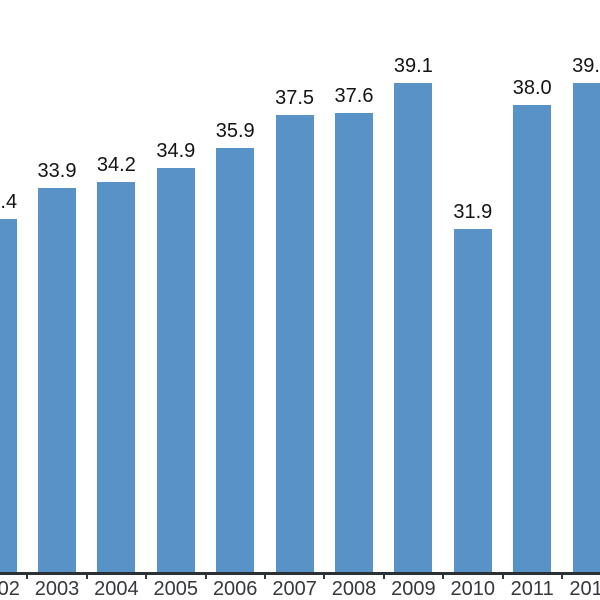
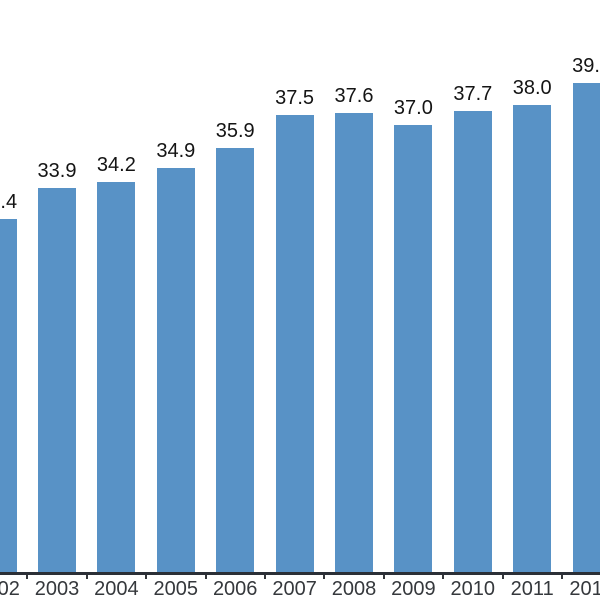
2009: 39.1 -> 37.0
2010: 31.9 -> 37.7
